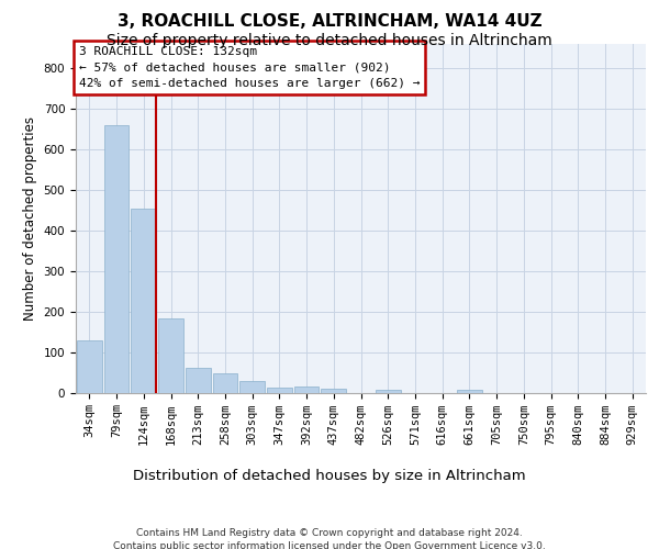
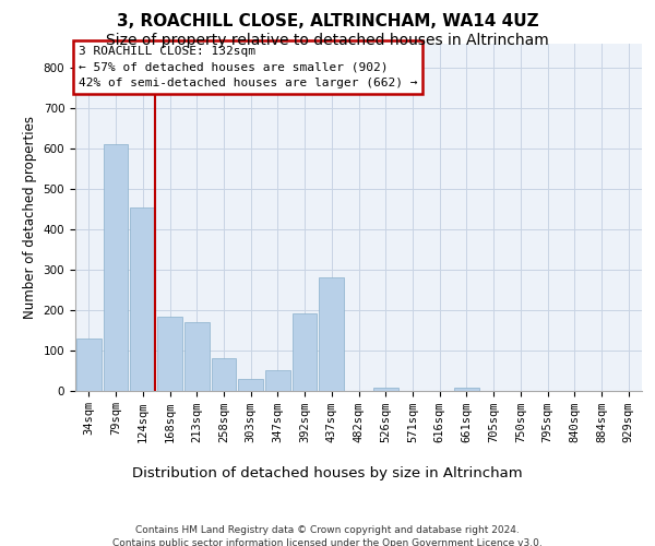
79sqm: 660 -> 610
213sqm: 62 -> 170
258sqm: 47 -> 80
347sqm: 12 -> 50
392sqm: 15 -> 190
437sqm: 10 -> 280
